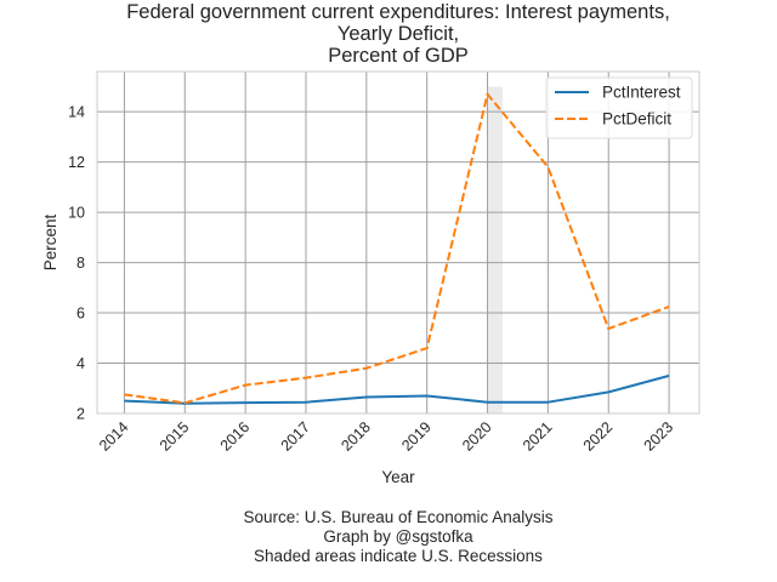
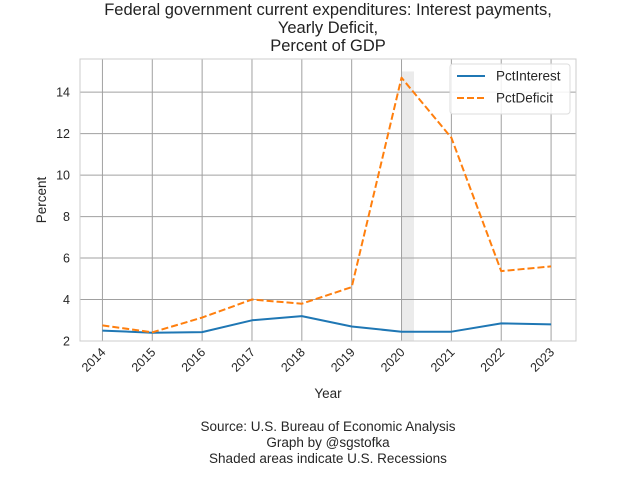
PctInterest/2017: 2.5 -> 3.0
PctDeficit/2017: 3.4 -> 4.0
PctInterest/2018: 2.6 -> 3.2
PctInterest/2023: 3.5 -> 2.8
PctDeficit/2023: 6.2 -> 5.6
